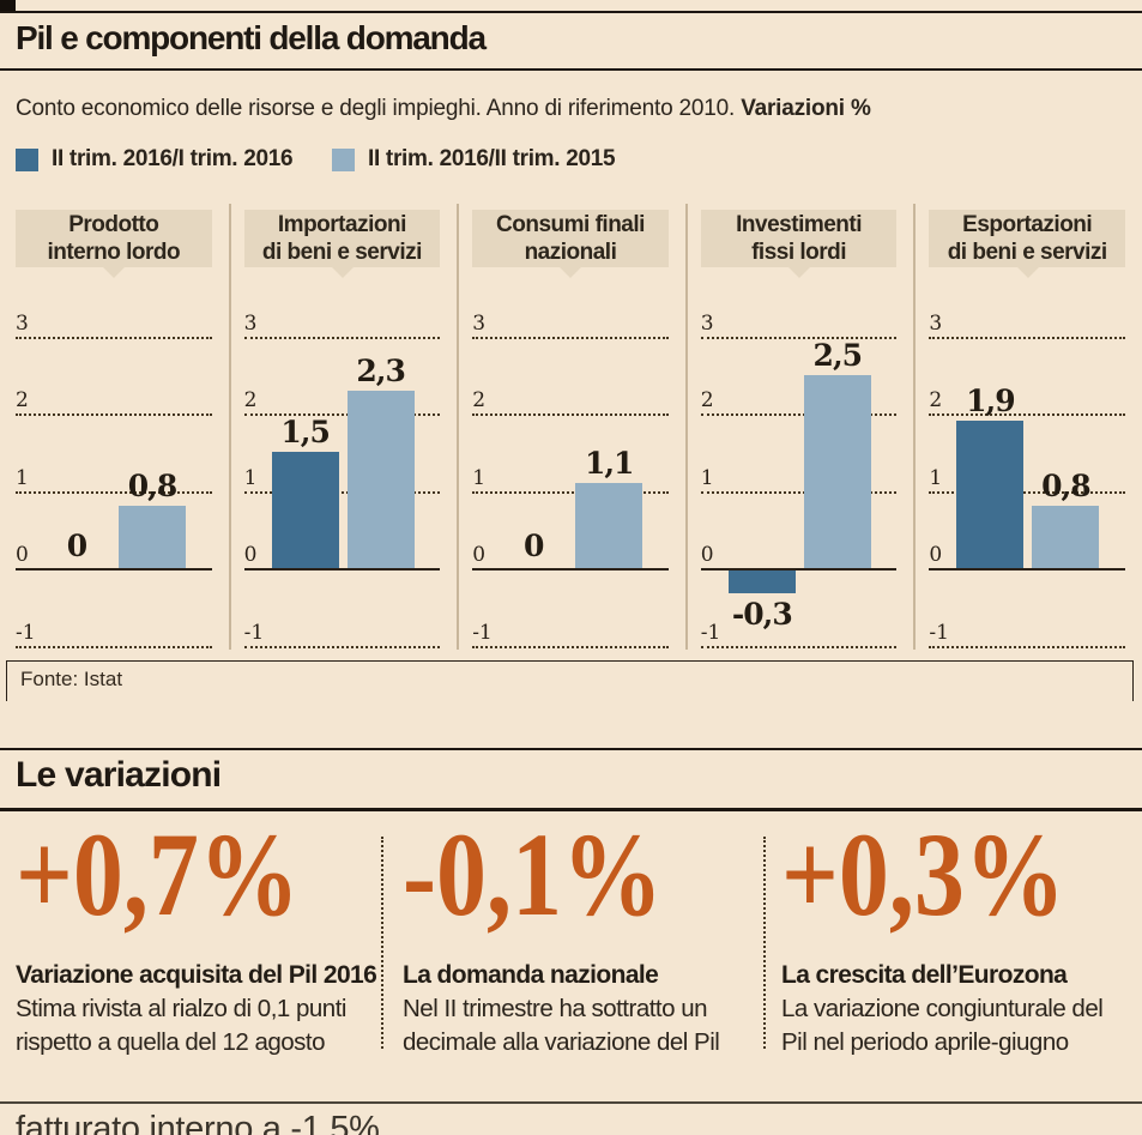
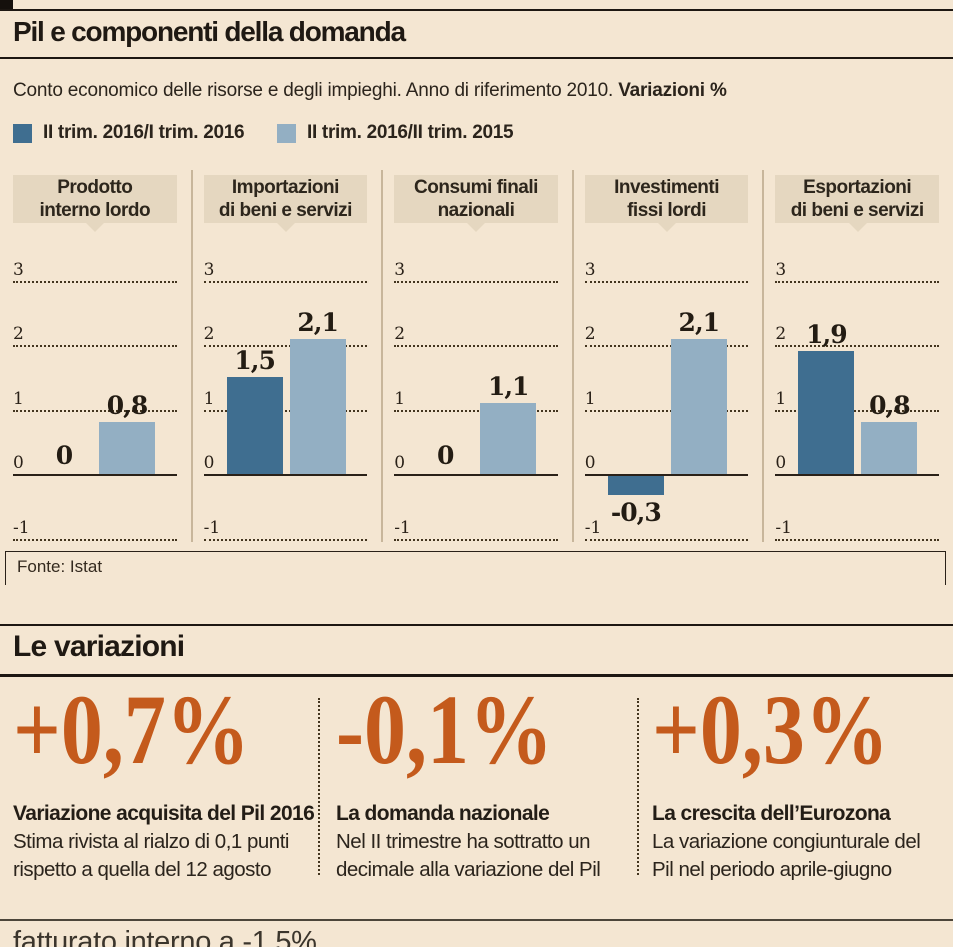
II trim. 2016/II trim. 2015/Importazioni di beni e servizi: 2,3 -> 2,1
II trim. 2016/II trim. 2015/Investimenti fissi lordi: 2,5 -> 2,1
